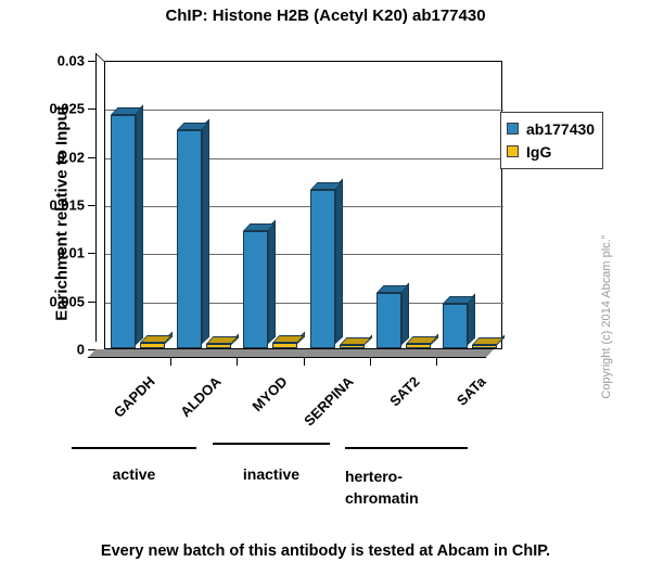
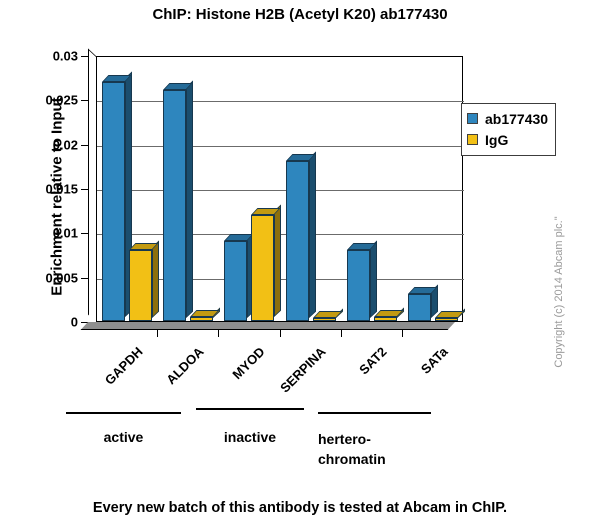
ab177430/GAPDH: 0.024 -> 0.027
IgG/GAPDH: 0.001 -> 0.008
ab177430/ALDOA: 0.023 -> 0.026
ab177430/MYOD: 0.012 -> 0.009
IgG/MYOD: 0.001 -> 0.012
ab177430/SERPINA: 0.017 -> 0.018
ab177430/SAT2: 0.006 -> 0.008
ab177430/SATa: 0.005 -> 0.003
